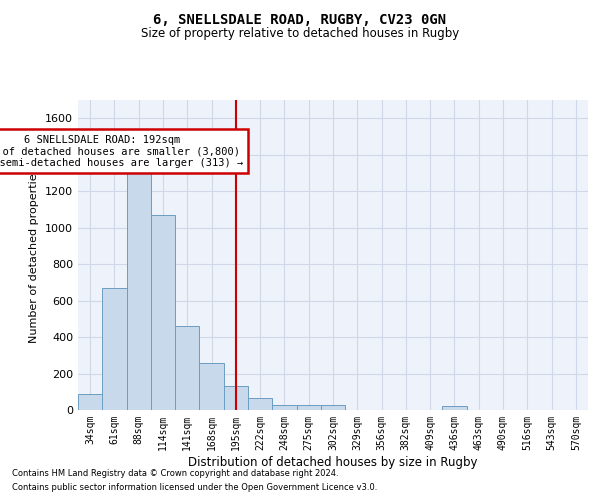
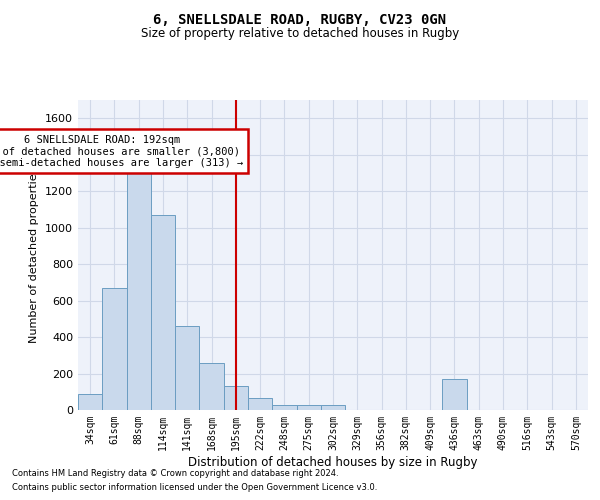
436sqm: 20 -> 170
